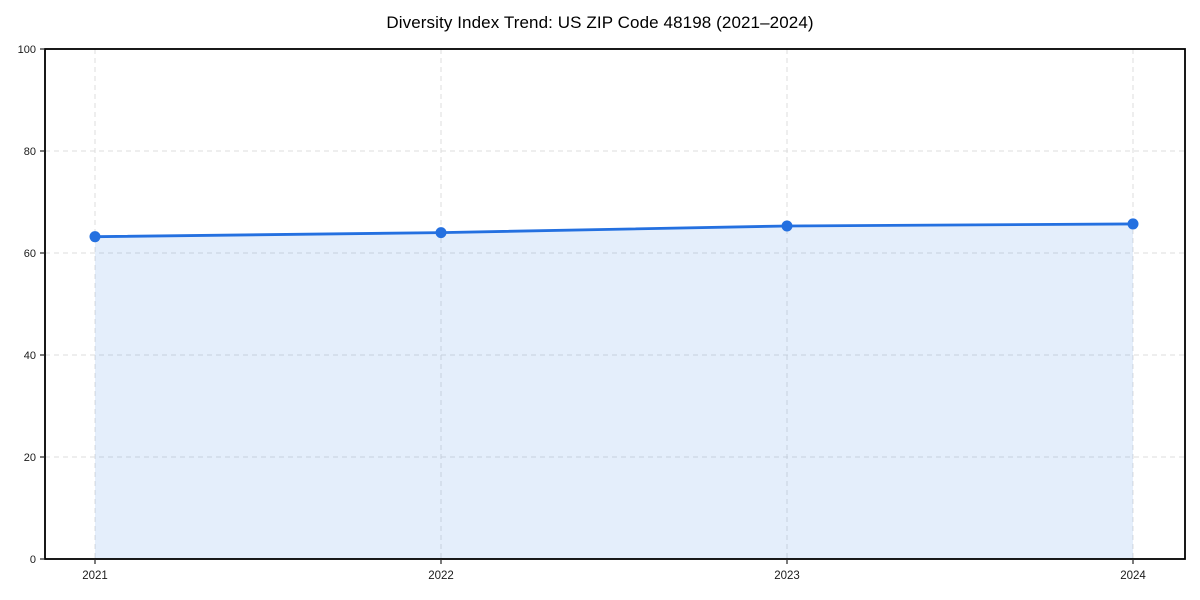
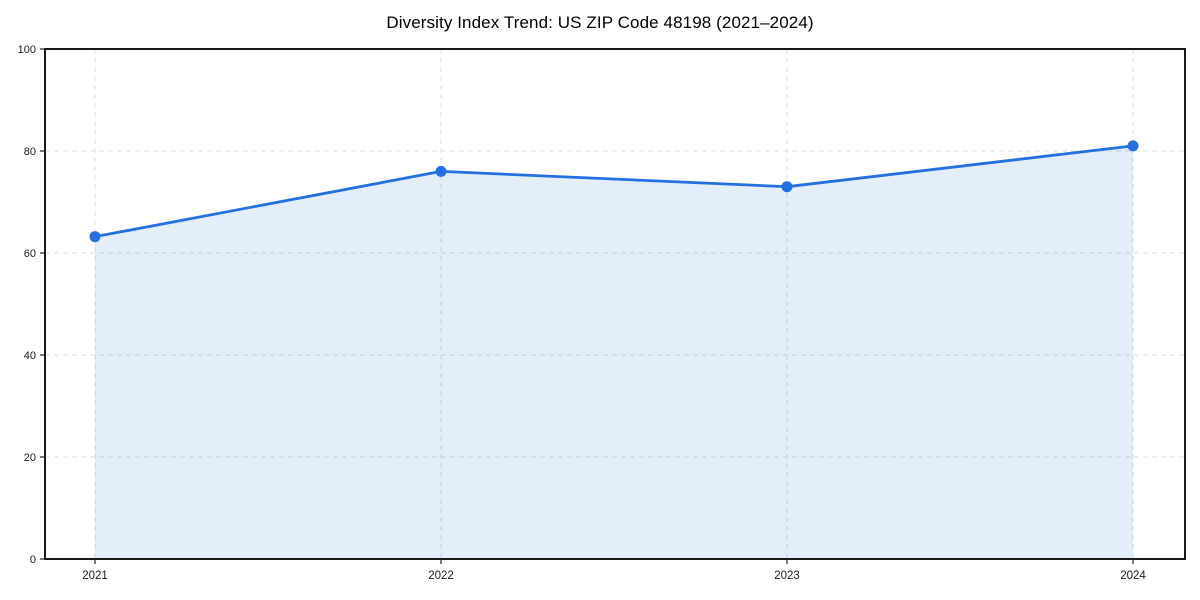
2022: 64 -> 76
2023: 65 -> 73
2024: 66 -> 81
